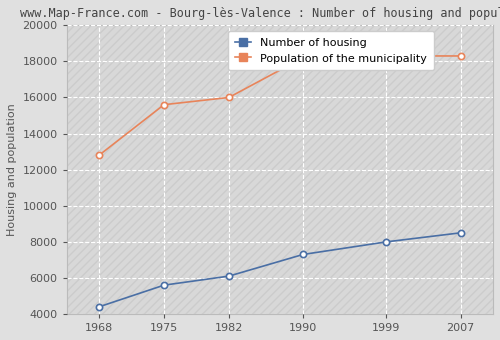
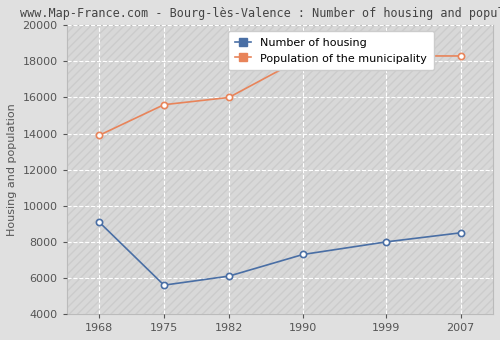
Number of housing/1968: 4400 -> 9100
Population of the municipality/1968: 12800 -> 13900
